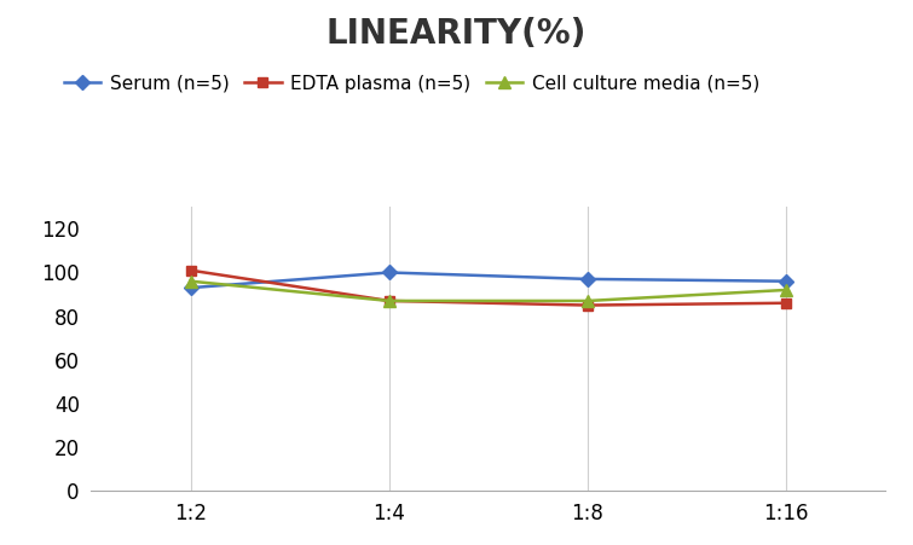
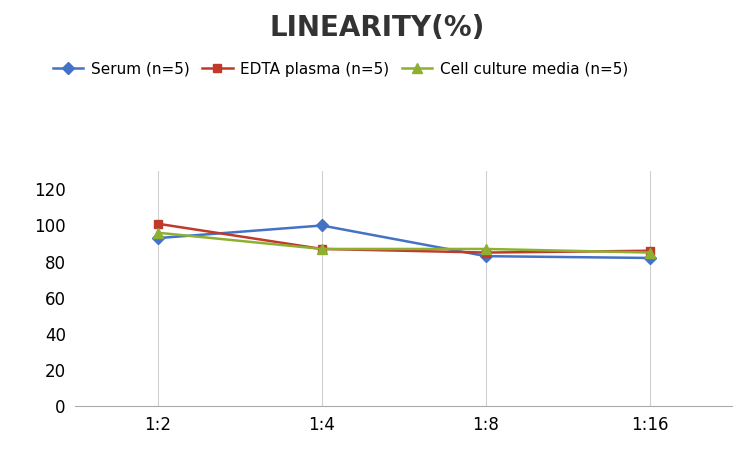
Serum (n=5)/1:8: 97 -> 83
Serum (n=5)/1:16: 96 -> 82
Cell culture media (n=5)/1:16: 92 -> 85
